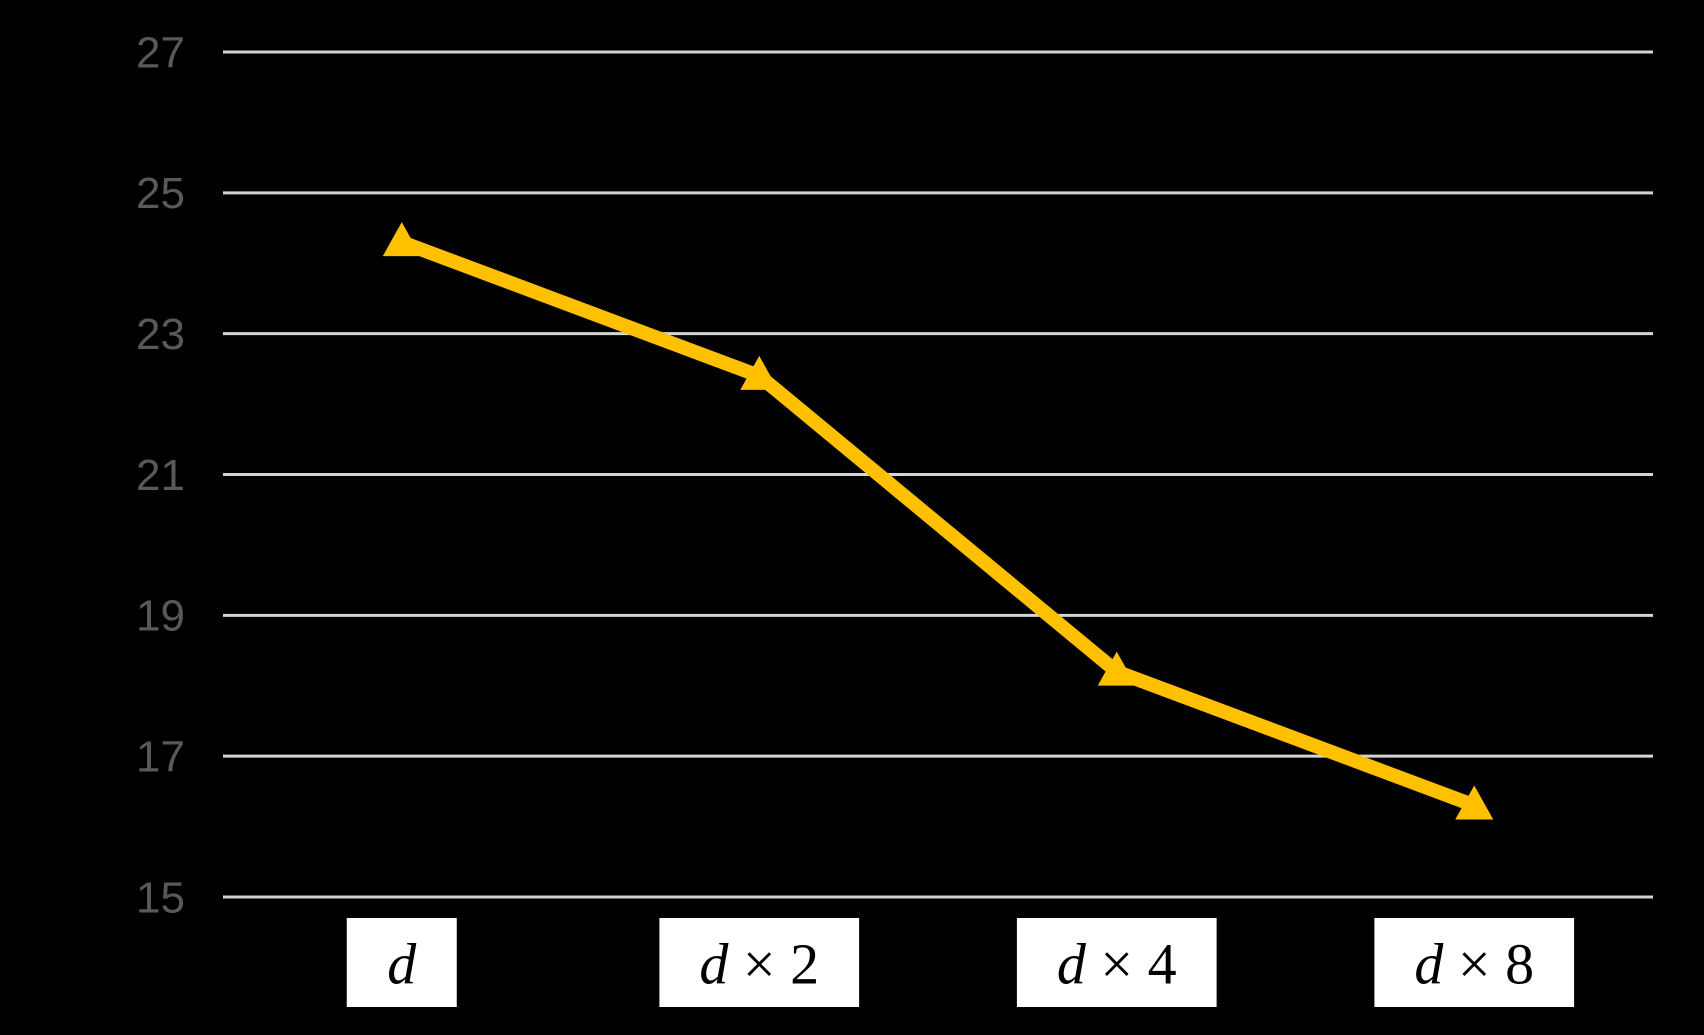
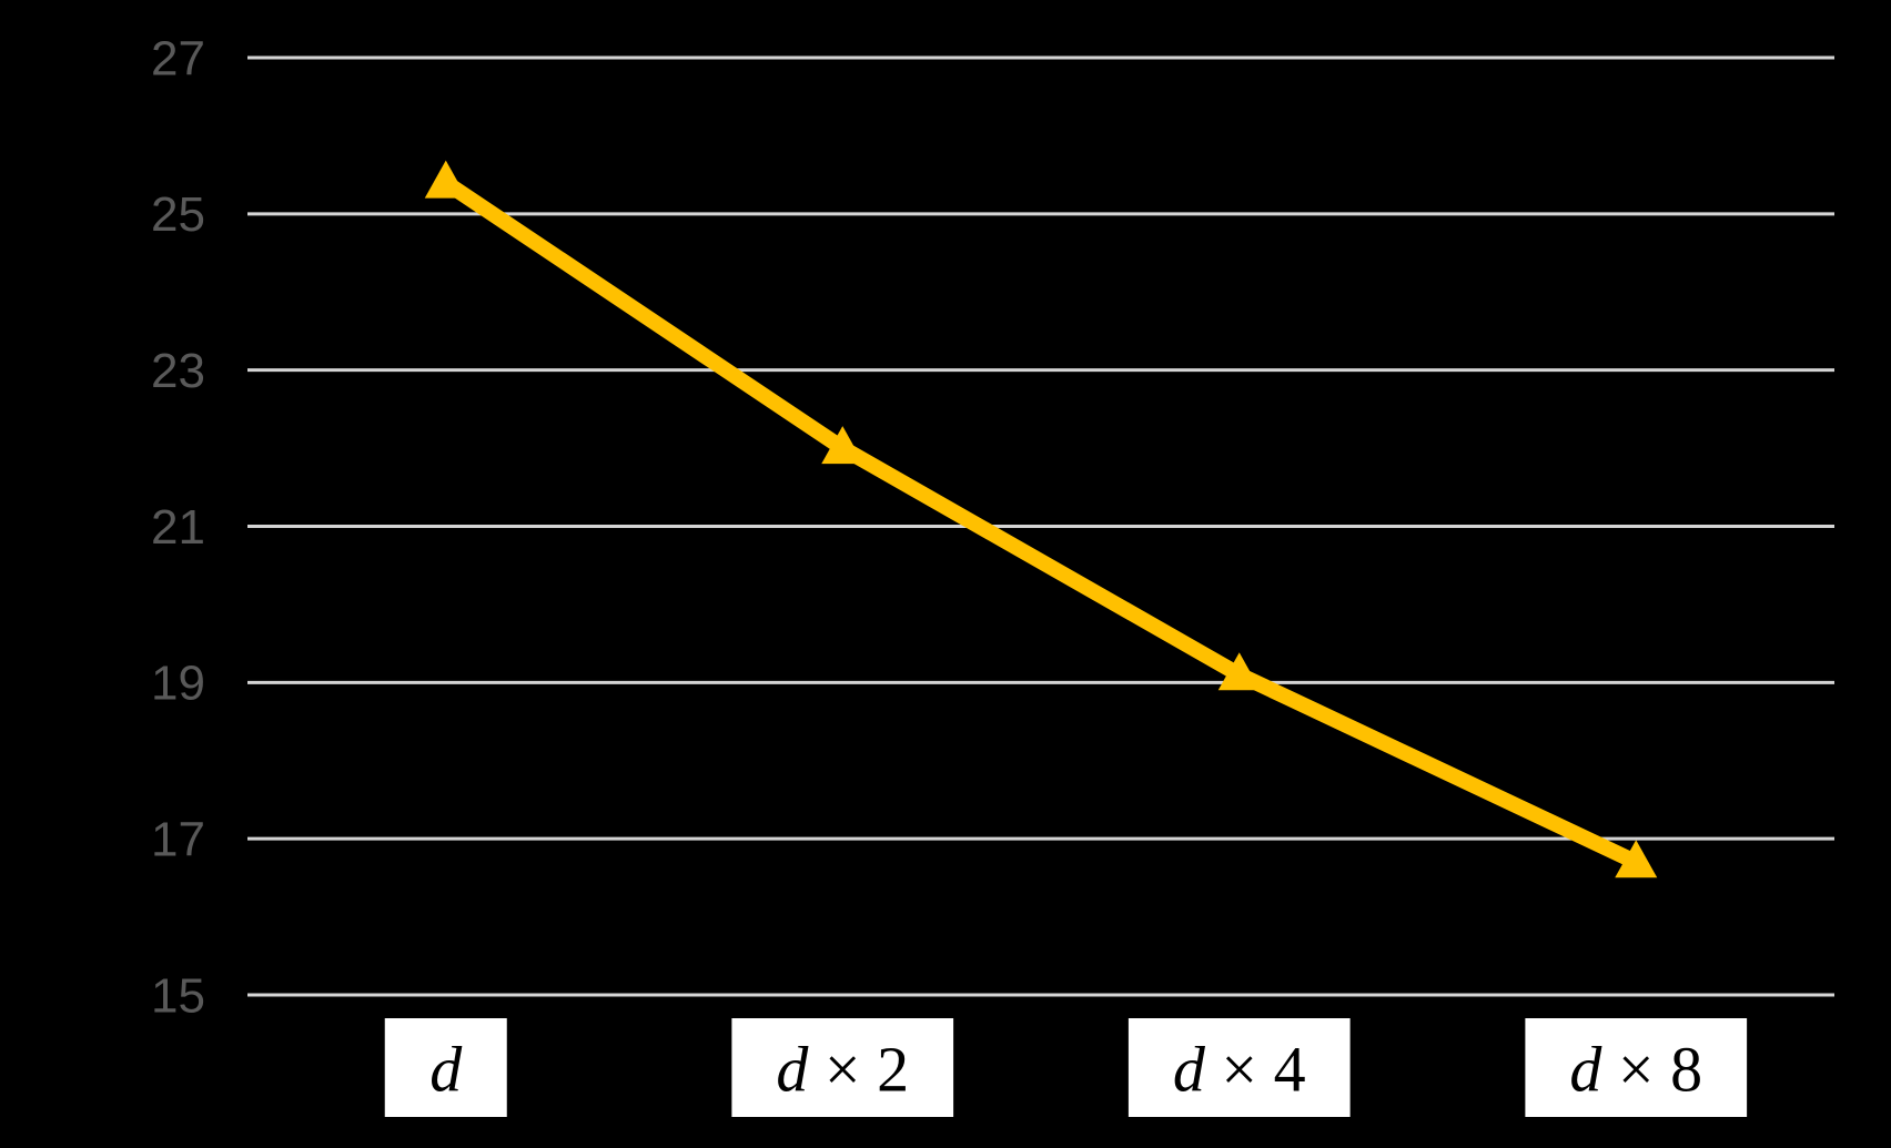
d: 24.3 -> 25.4
d × 2: 22.4 -> 22.0
d × 4: 18.2 -> 19.1
d × 8: 16.3 -> 16.7
